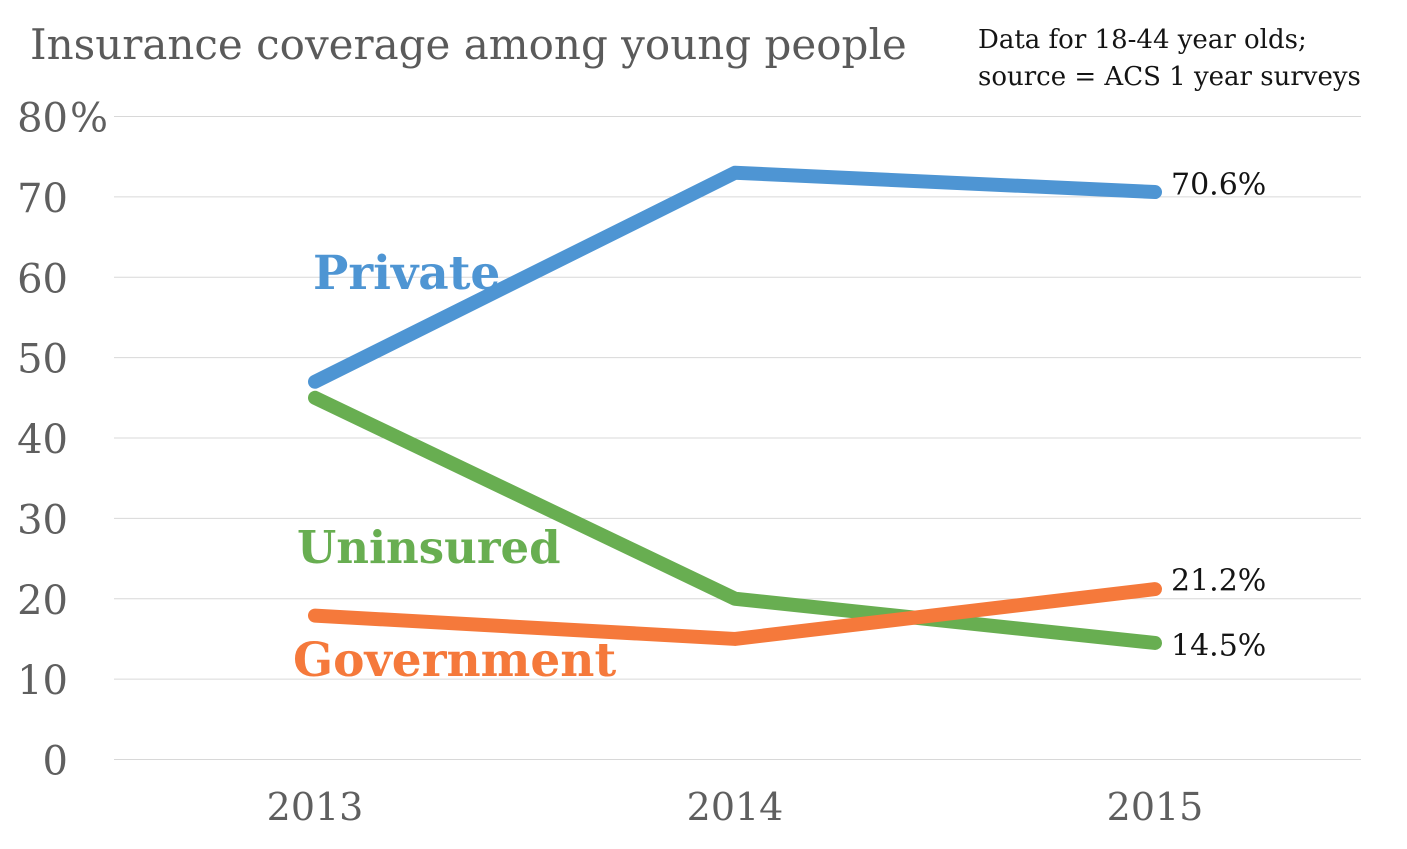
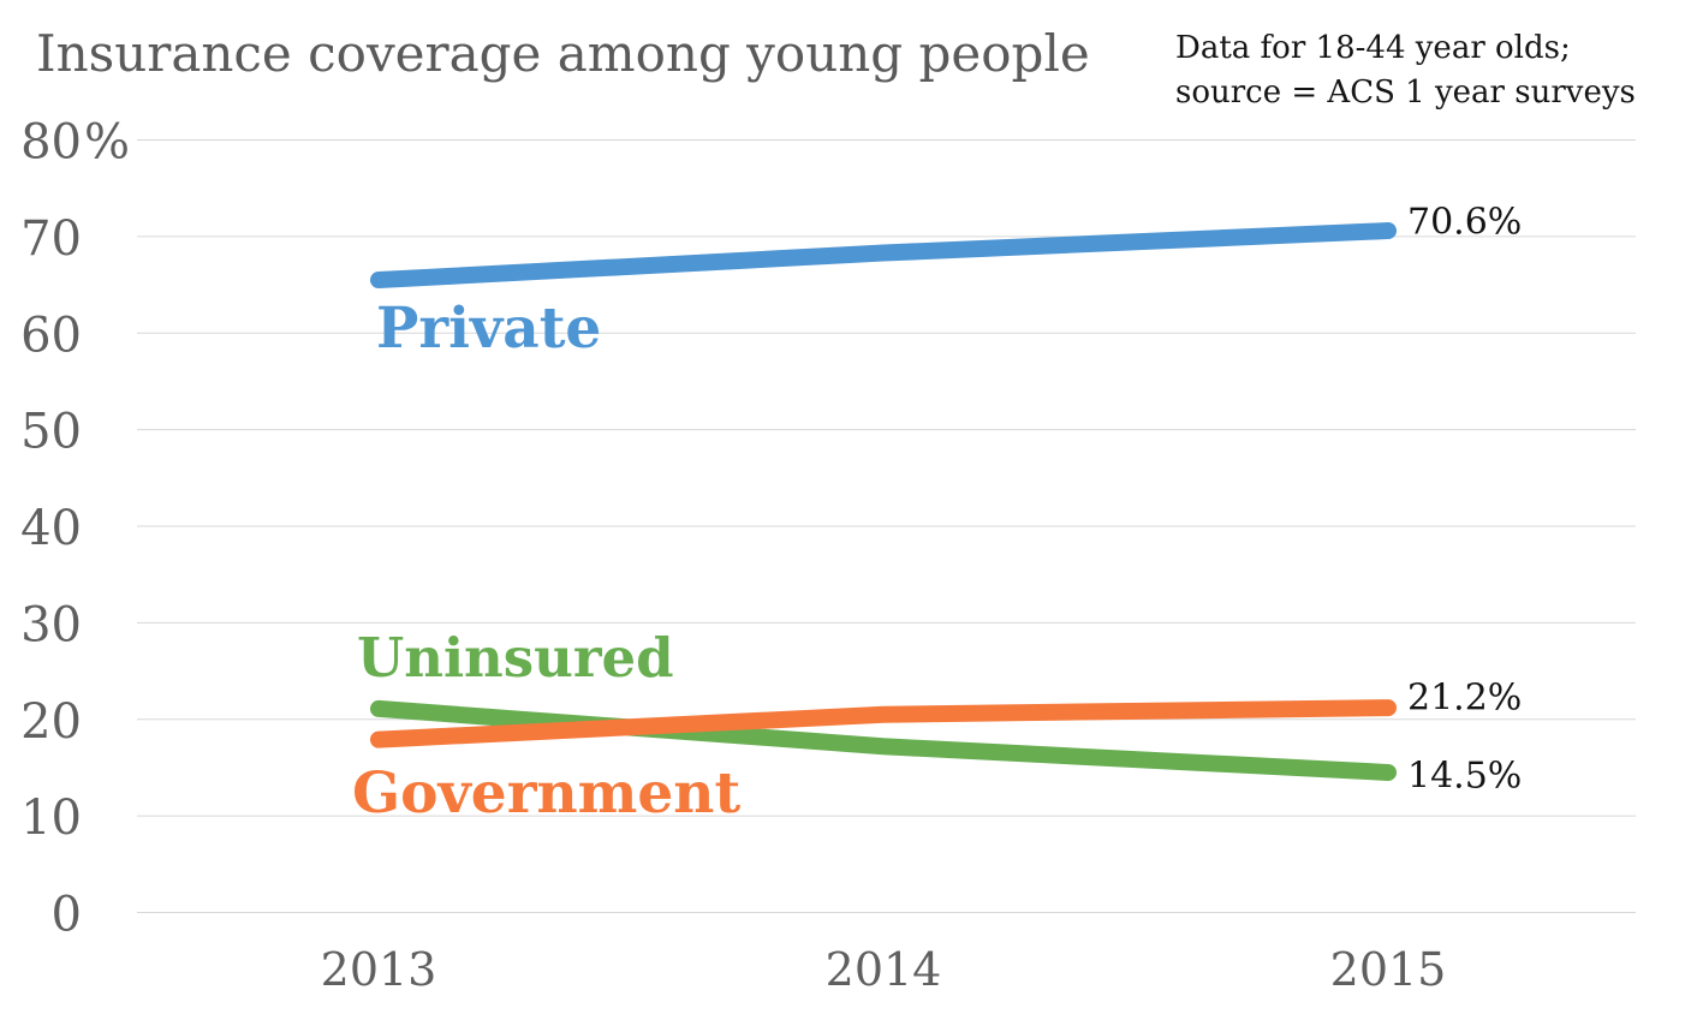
Private/2013: 47 -> 66
Uninsured/2013: 45 -> 21
Private/2014: 73 -> 68
Uninsured/2014: 20 -> 17
Government/2014: 15 -> 20
